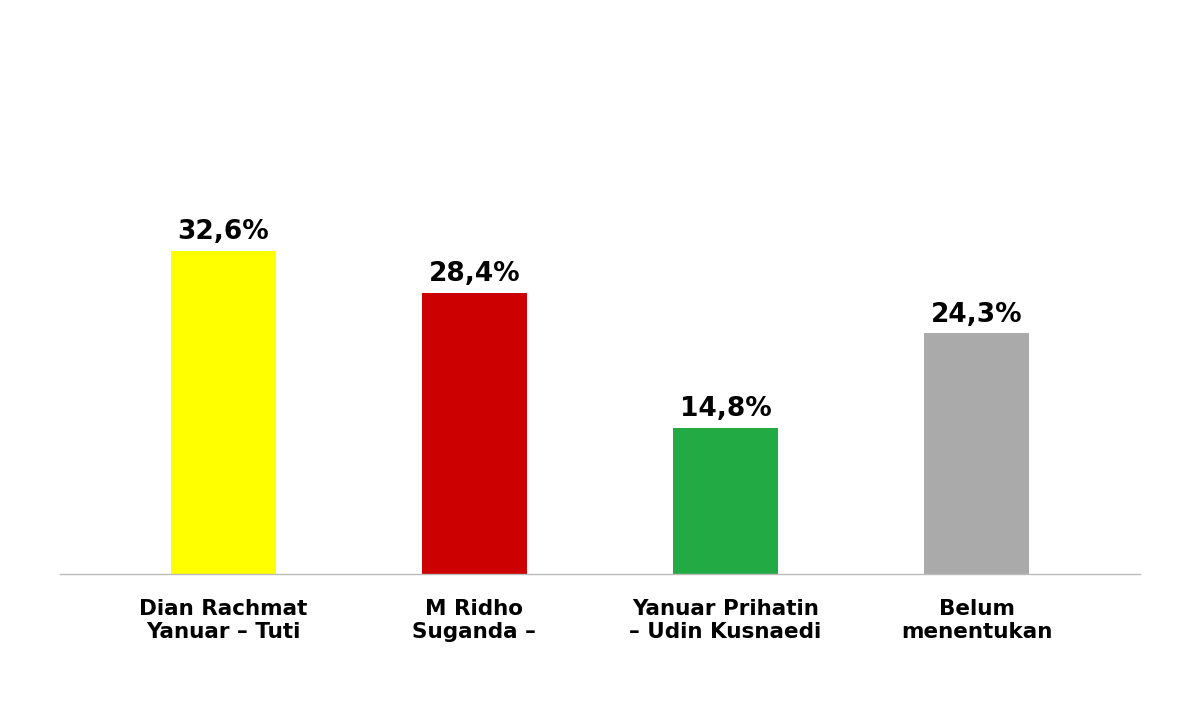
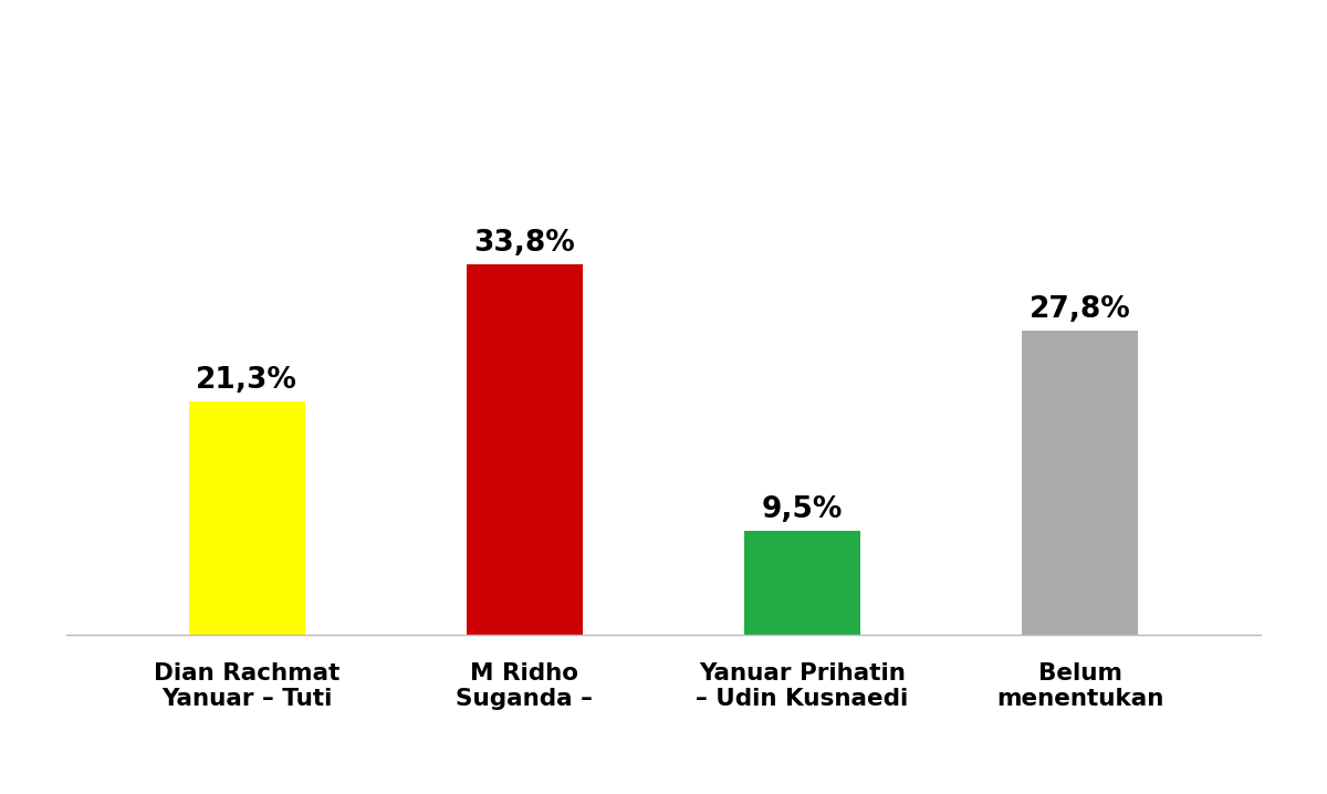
Dian Rachmat Yanuar – Tuti: 32,6% -> 21,3%
M Ridho Suganda –: 28,4% -> 33,8%
Yanuar Prihatin – Udin Kusnaedi: 14,8% -> 9,5%
Belum menentukan: 24,3% -> 27,8%
